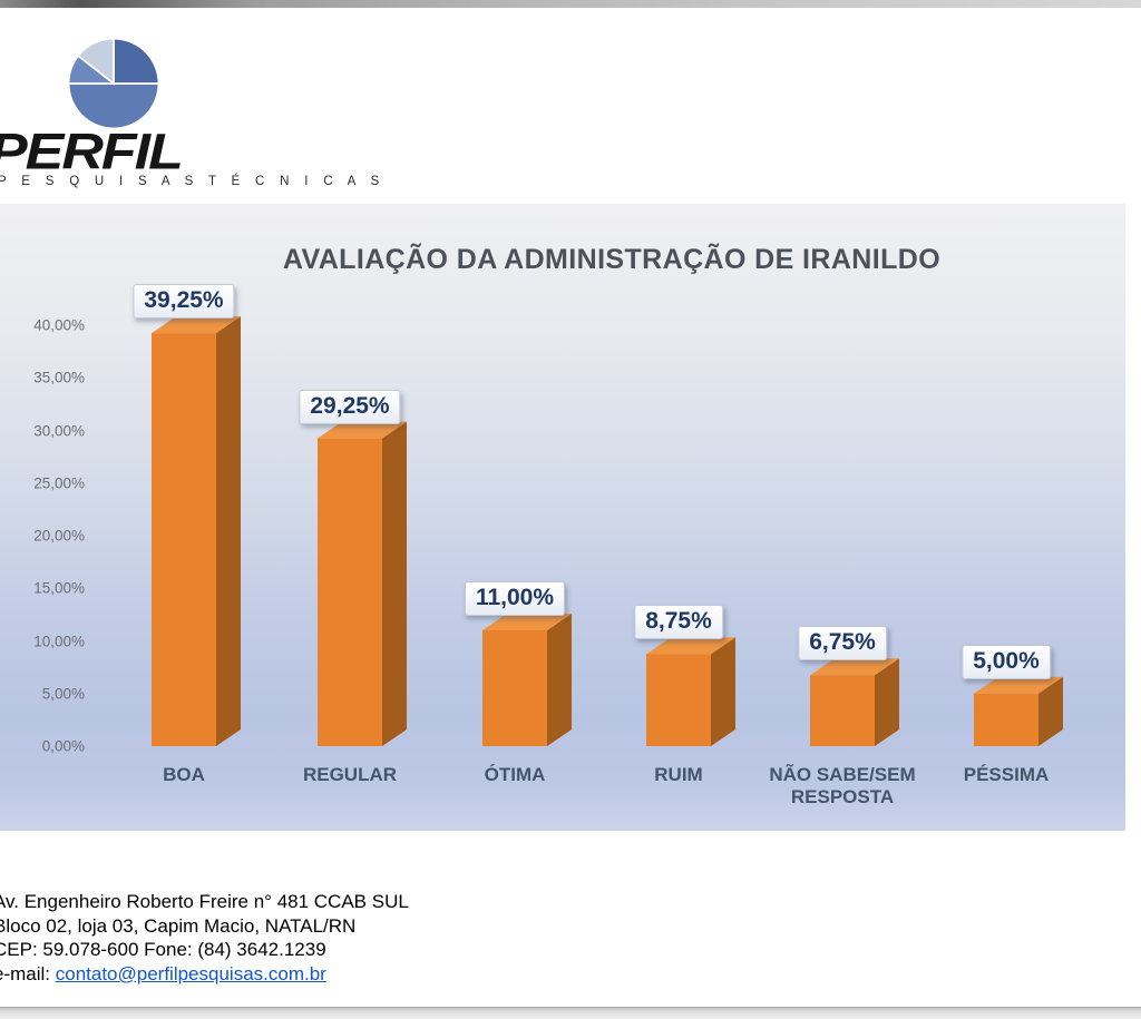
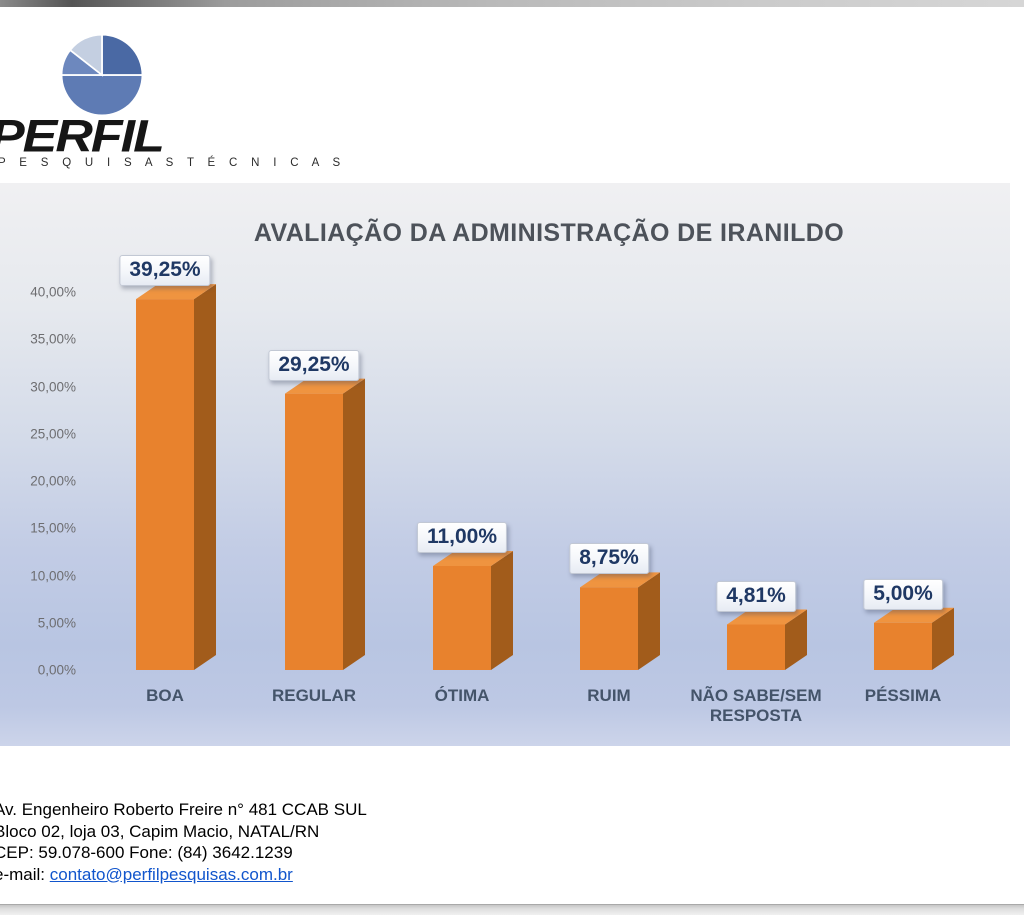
NÃO SABE/SEM RESPOSTA: 6,75% -> 4,81%
